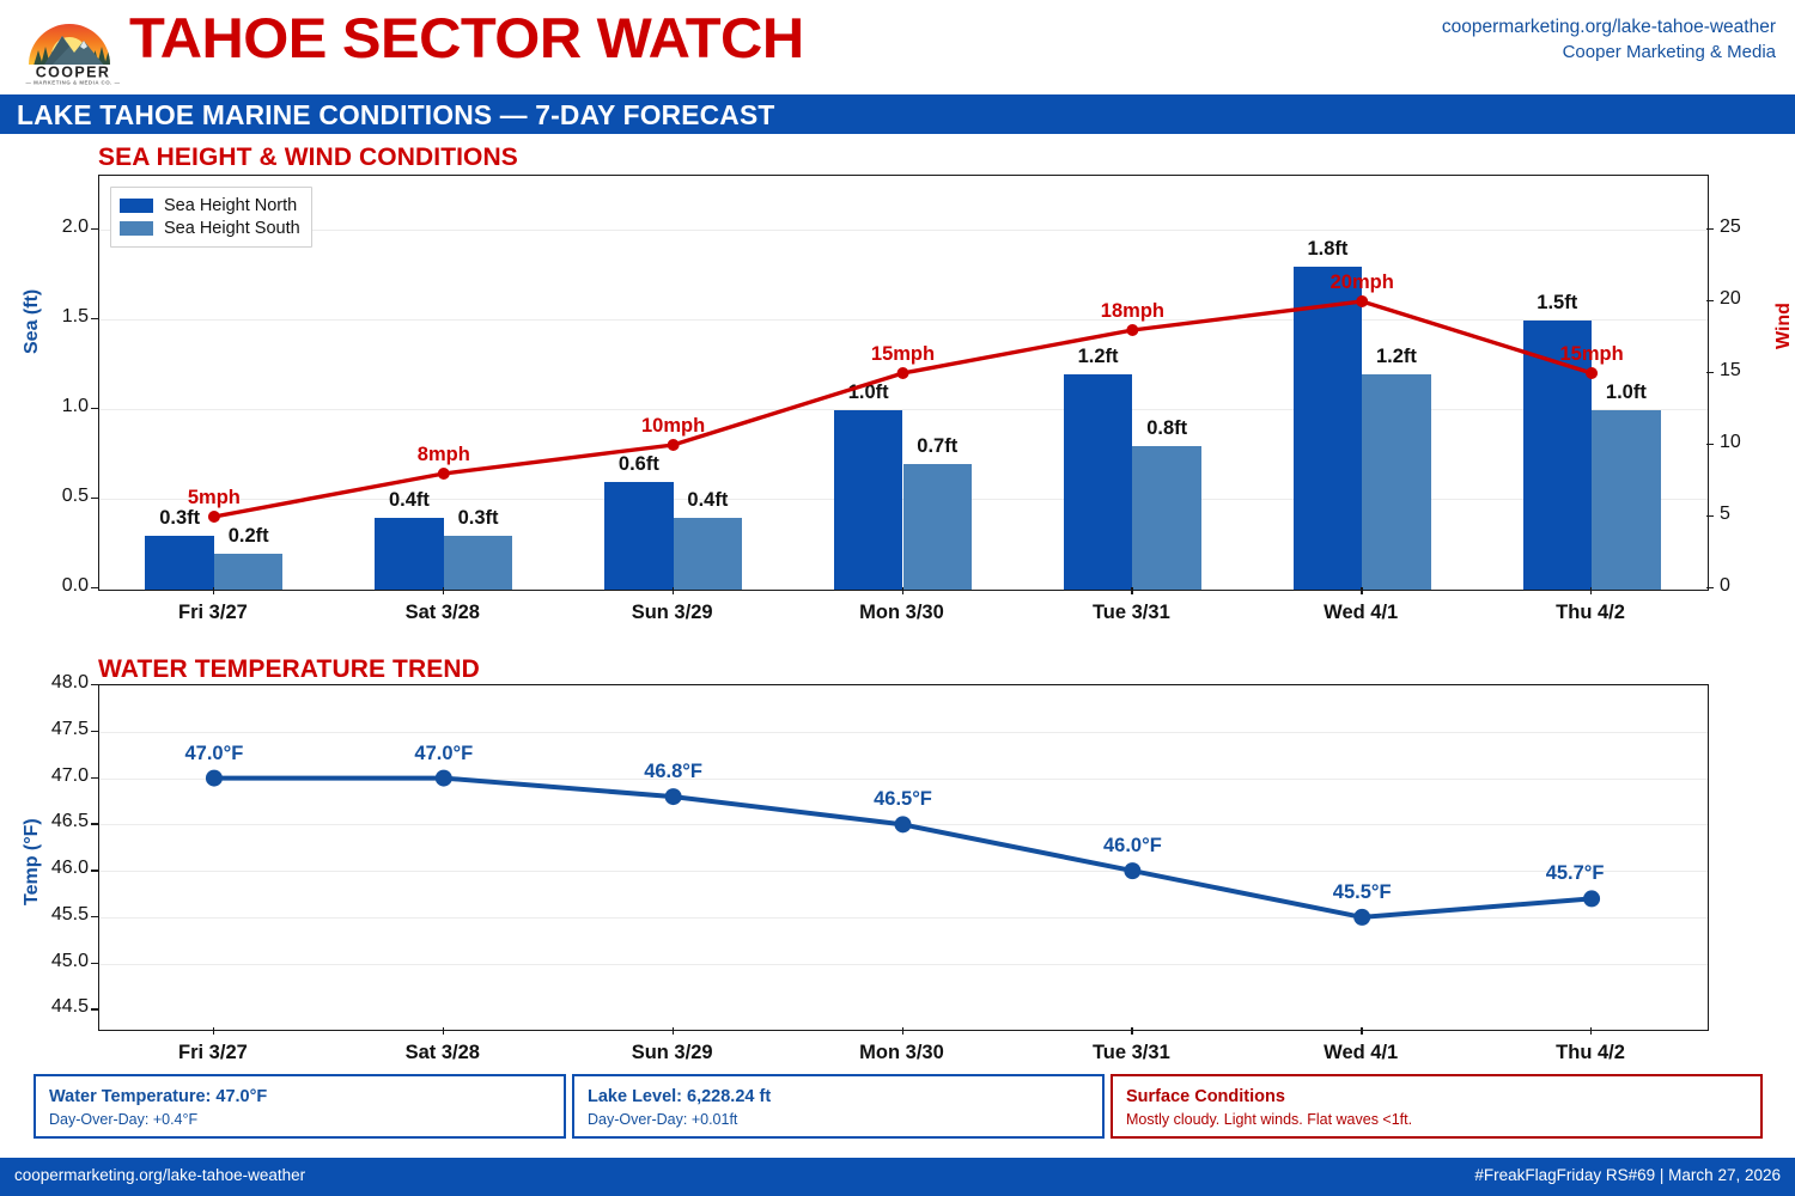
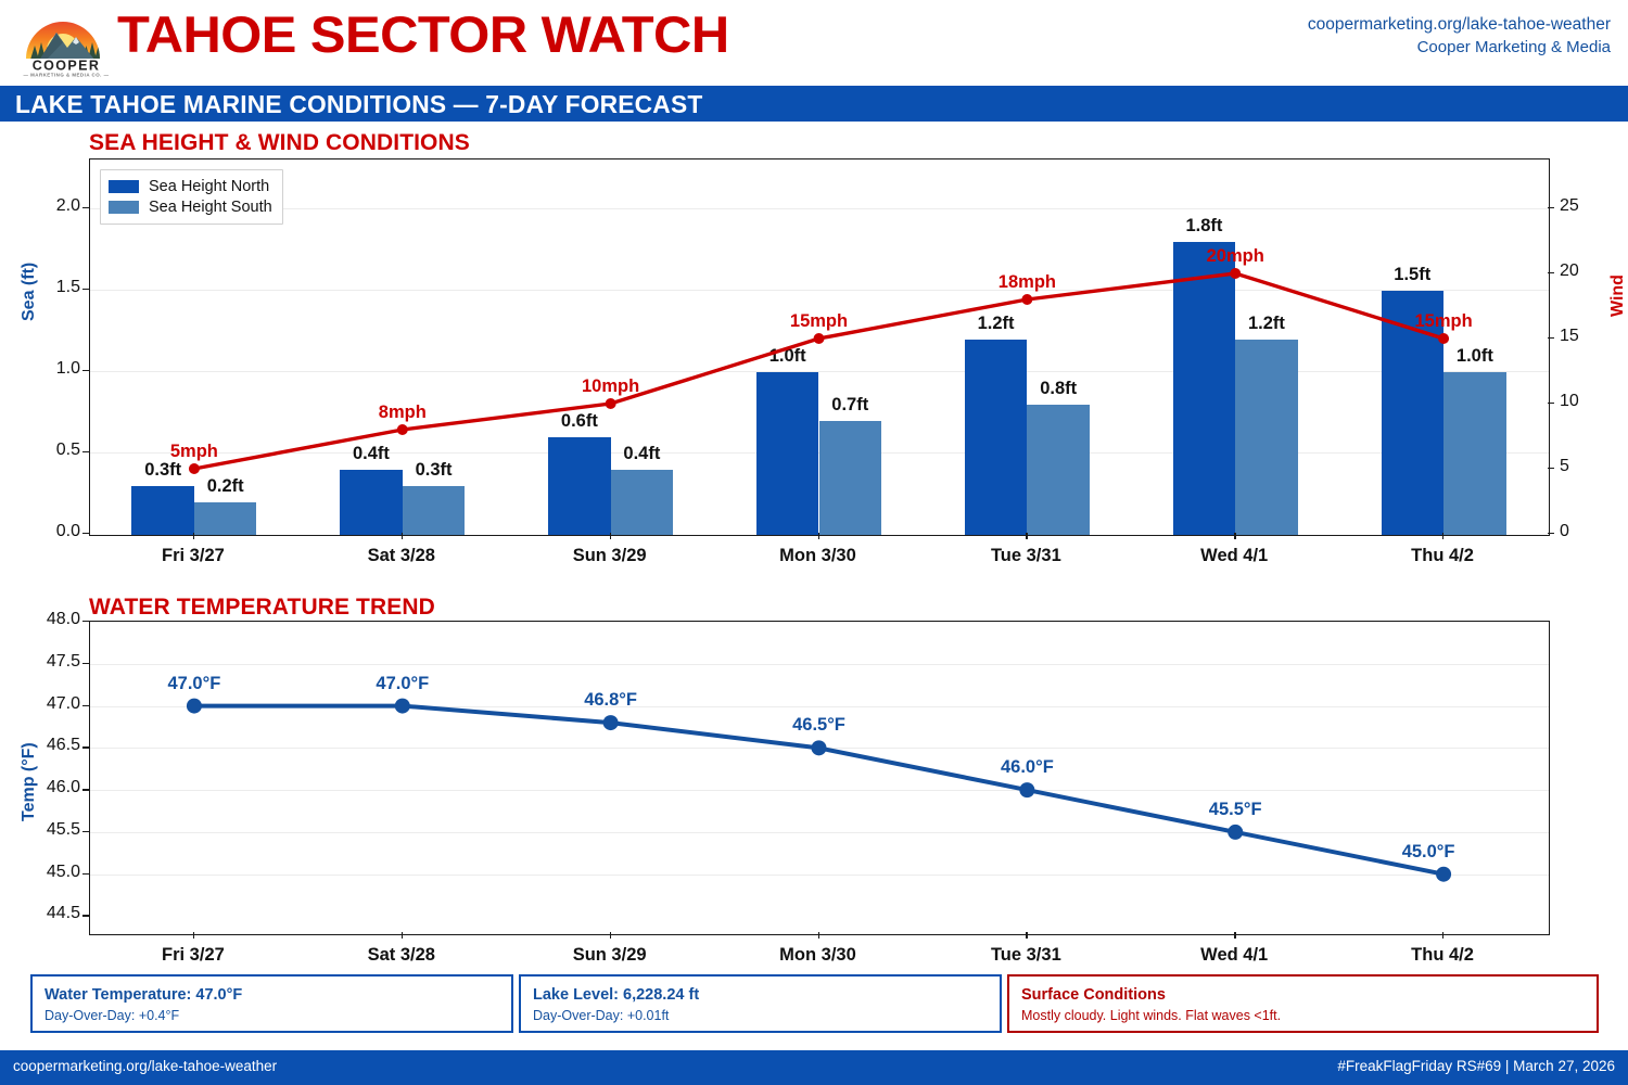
WATER TEMPERATURE TREND/Thu 4/2: 45.7°F -> 45.0°F
